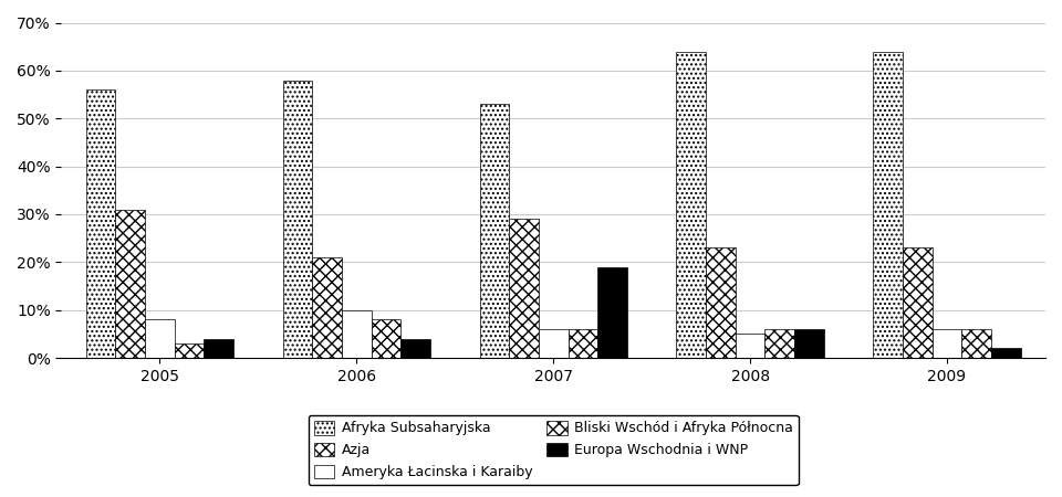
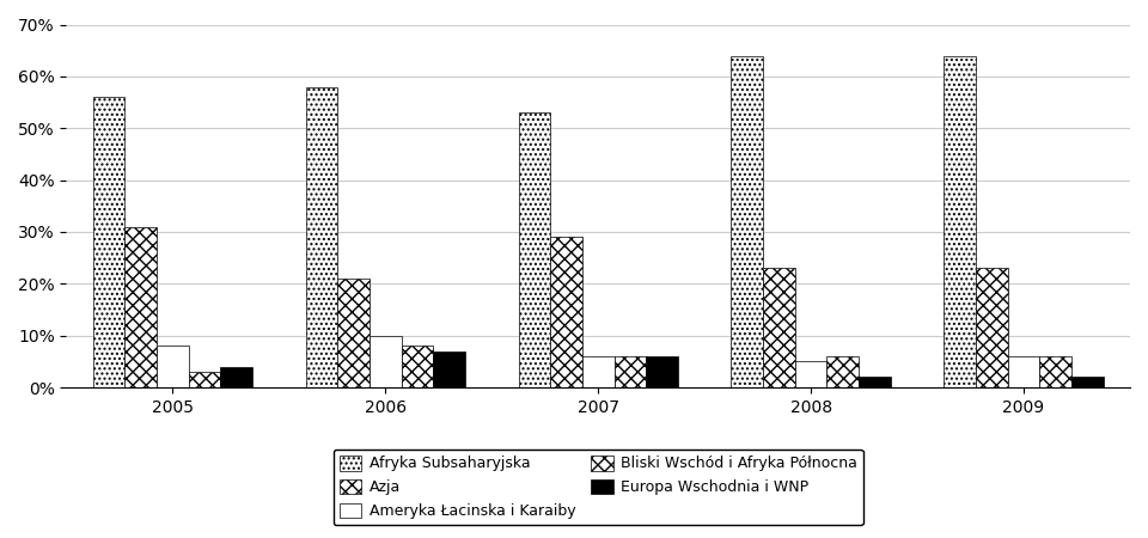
Europa Wschodnia i WNP/2006: 4% -> 7%
Europa Wschodnia i WNP/2007: 19% -> 6%
Europa Wschodnia i WNP/2008: 6% -> 2%
